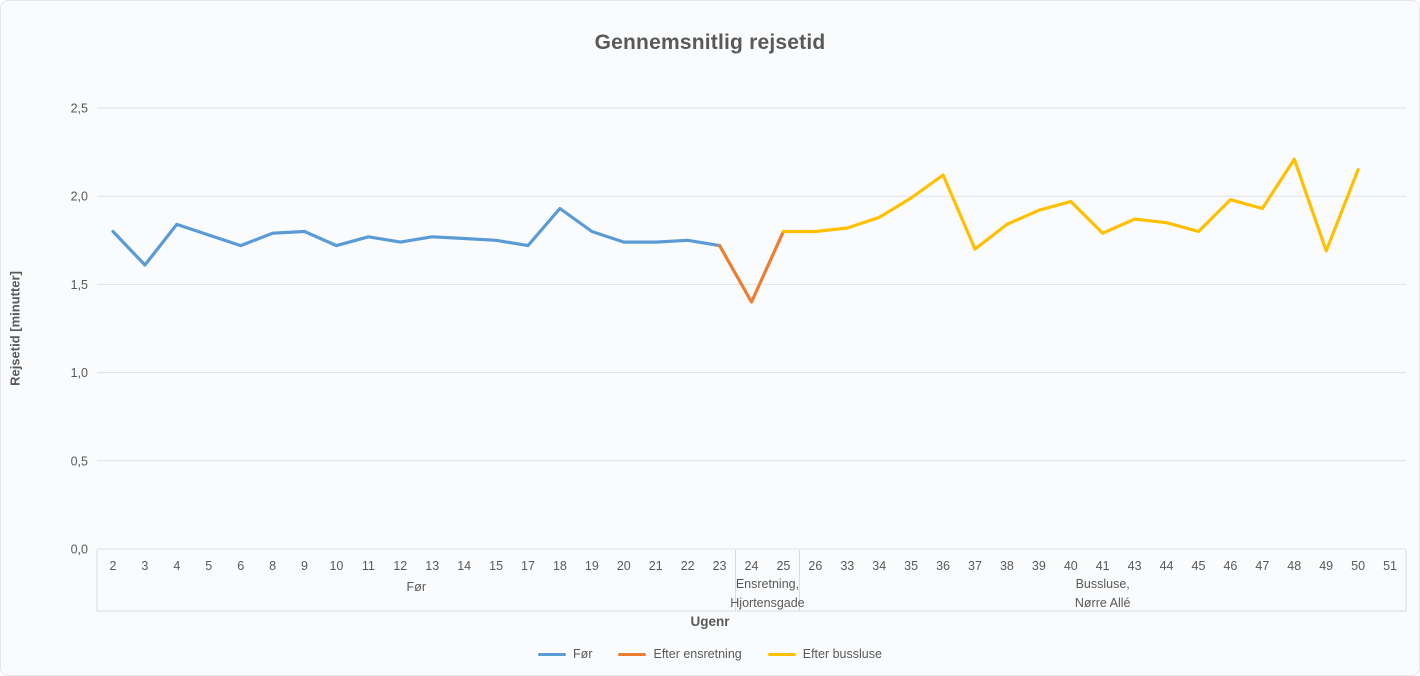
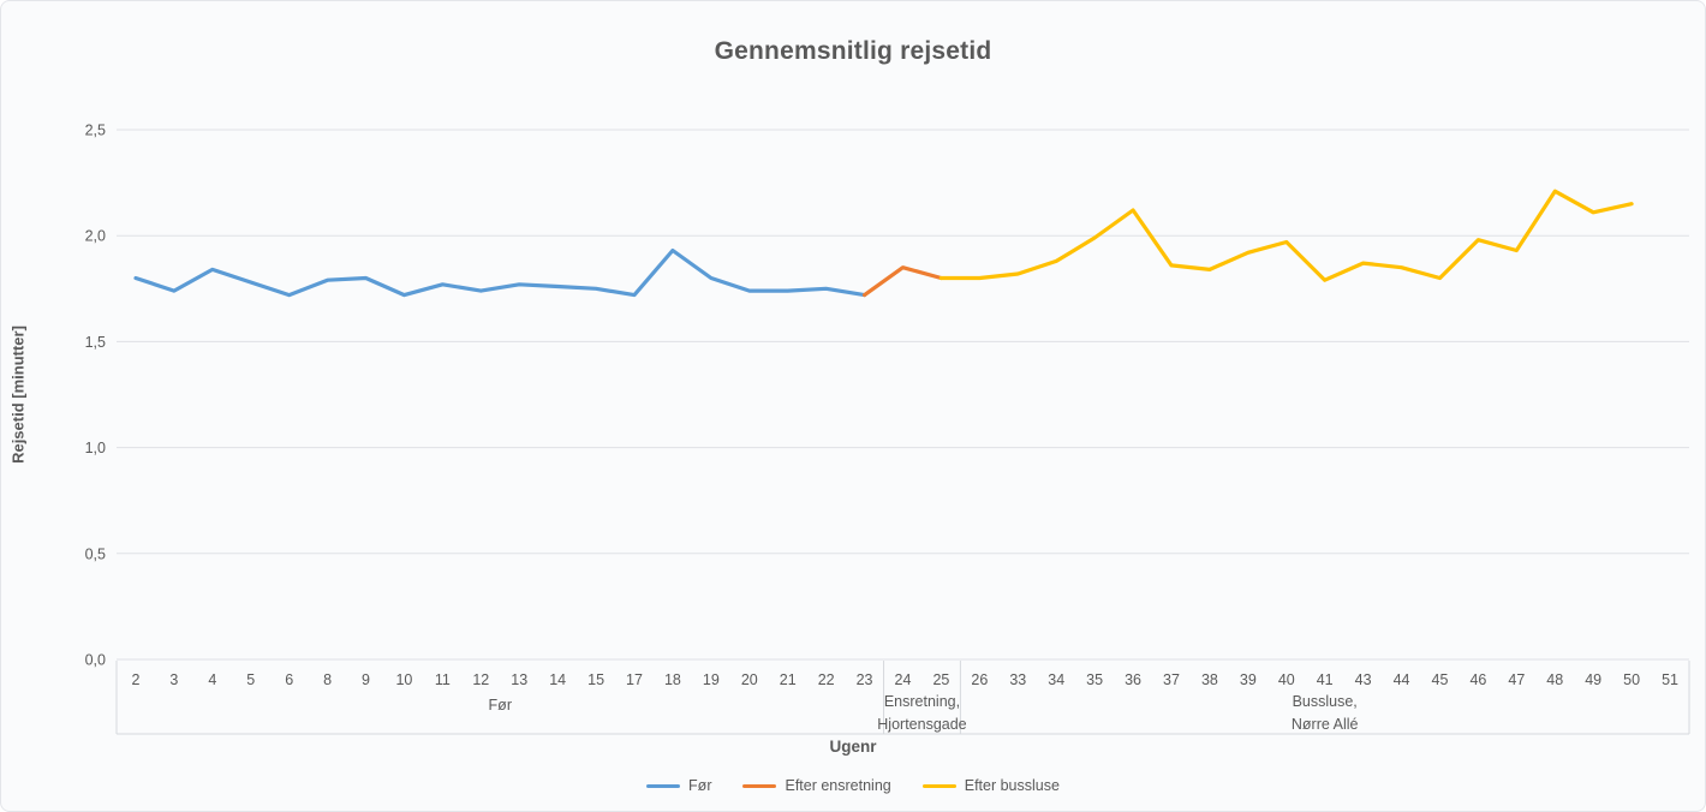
Før/3: 1,61 -> 1,74
Efter ensretning/24: 1,40 -> 1,85
Efter bussluse/37: 1,70 -> 1,86
Efter bussluse/49: 1,69 -> 2,11
